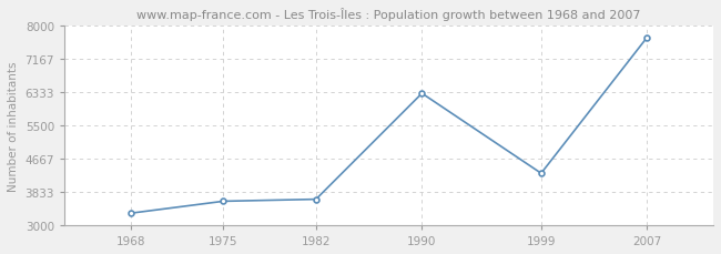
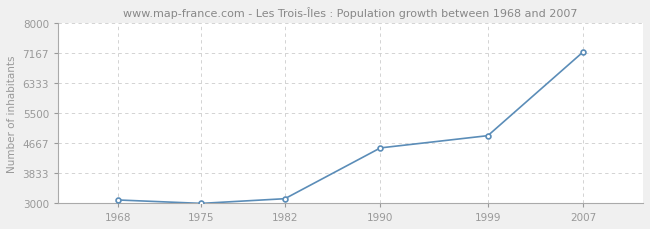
1968: 3300 -> 3080
1975: 3600 -> 2990
1982: 3650 -> 3120
1990: 6300 -> 4530
1999: 4300 -> 4870
2007: 7700 -> 7200
